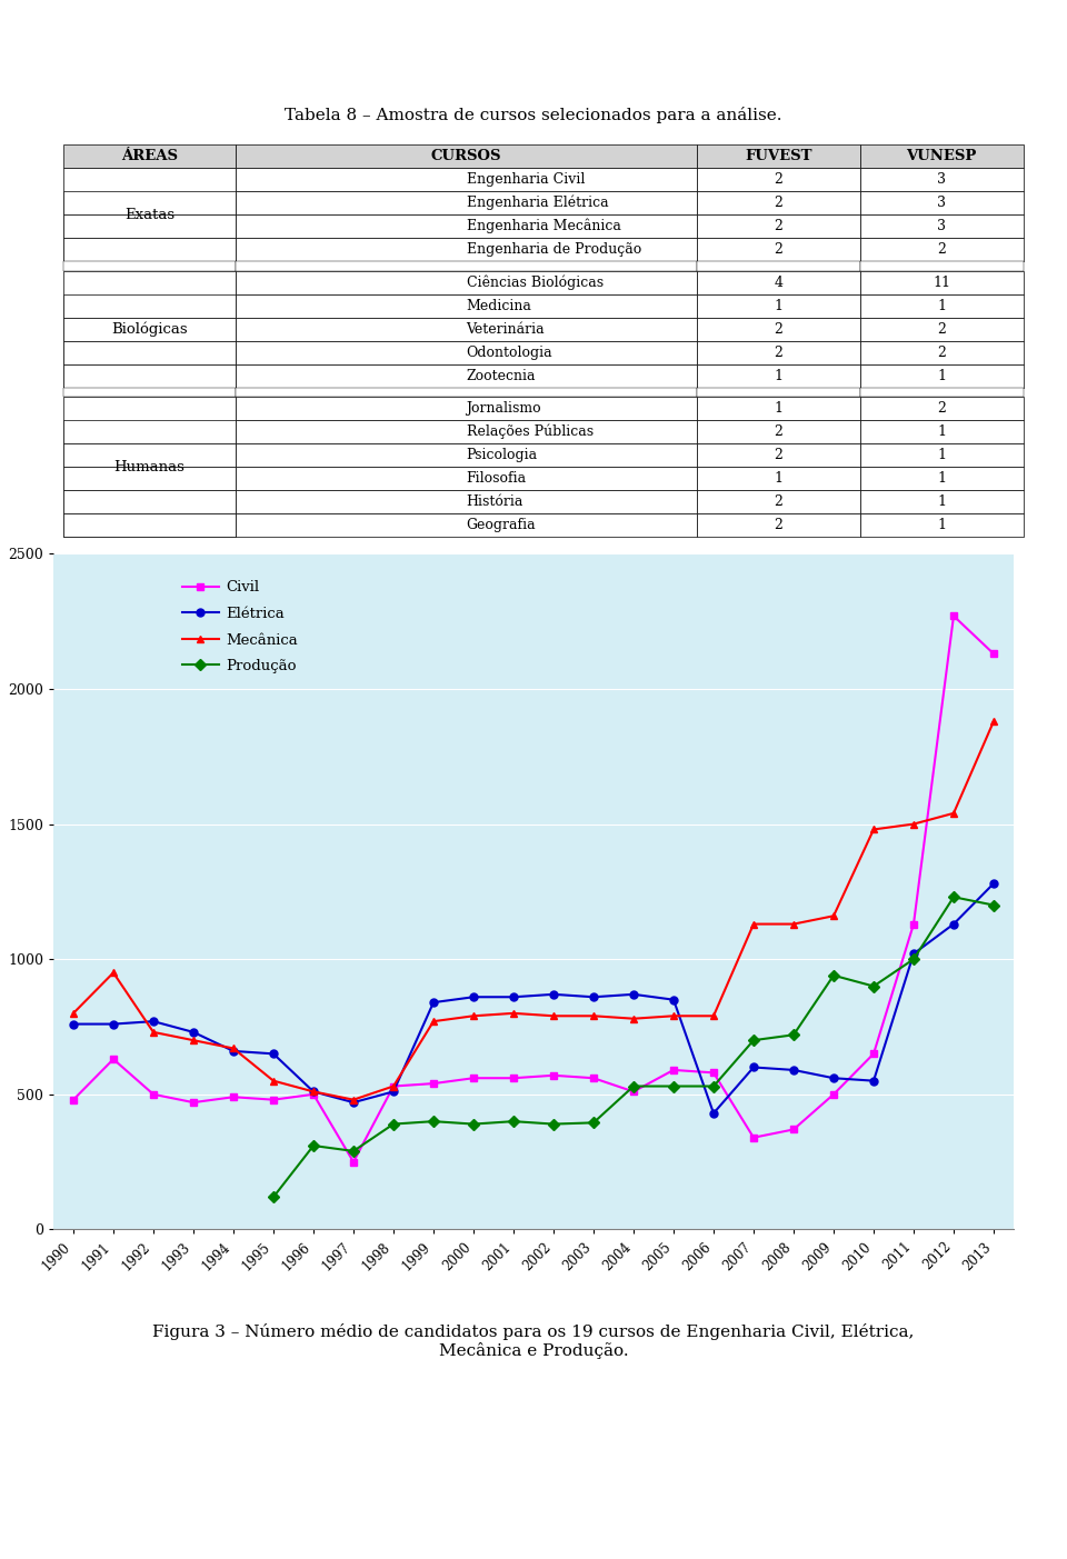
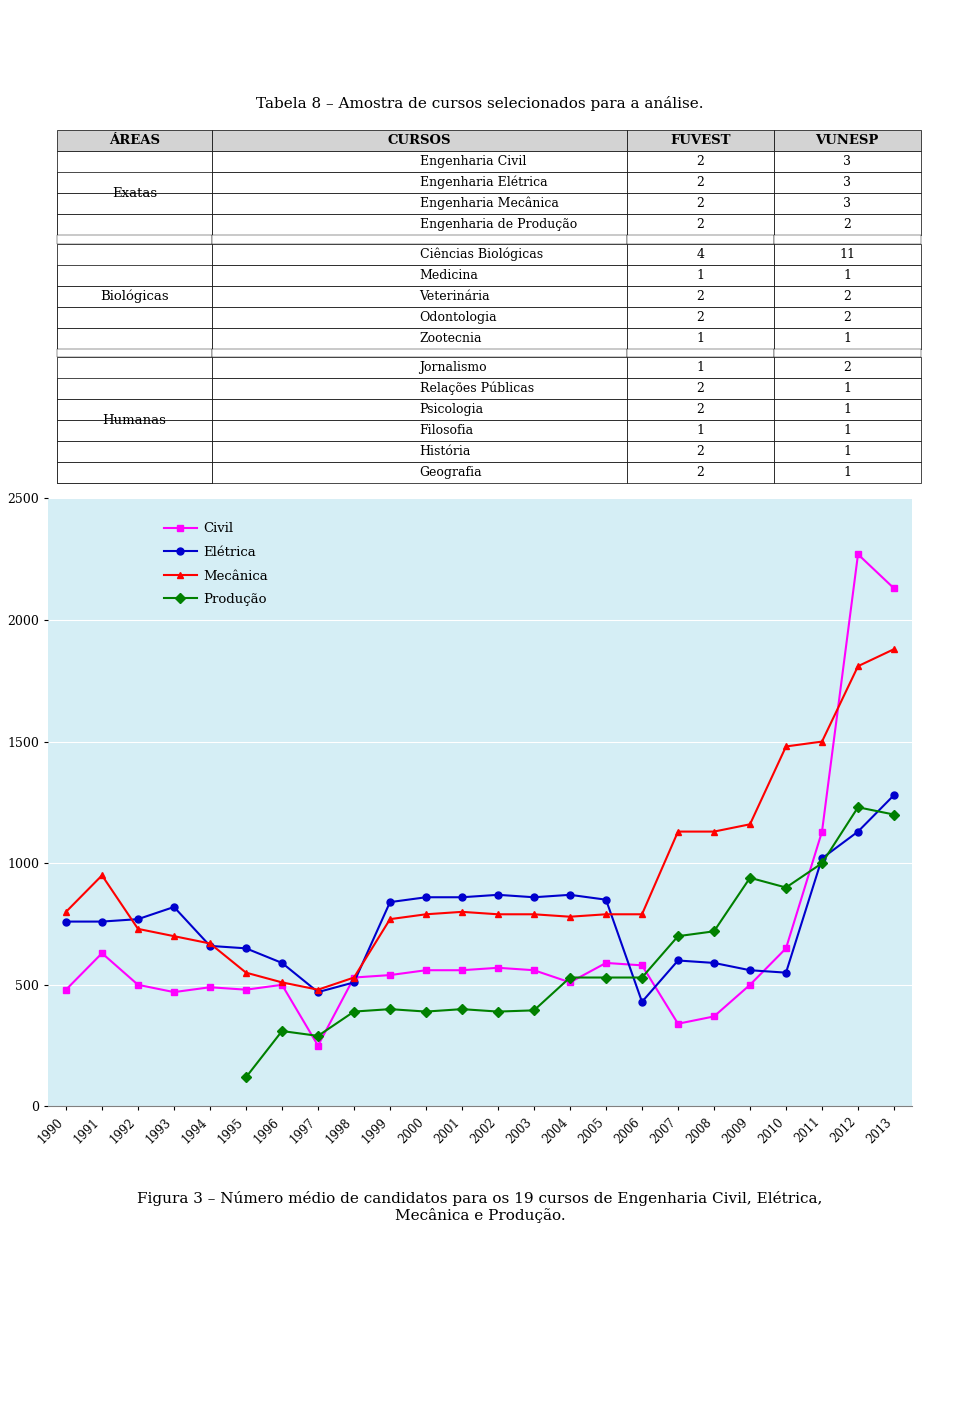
Elétrica/1993: 730 -> 820
Elétrica/1996: 510 -> 590
Mecânica/2012: 1540 -> 1810
